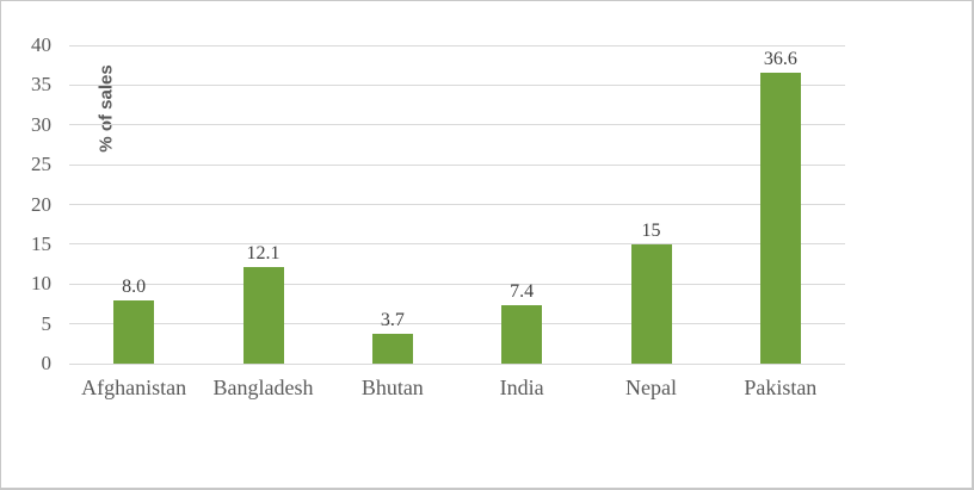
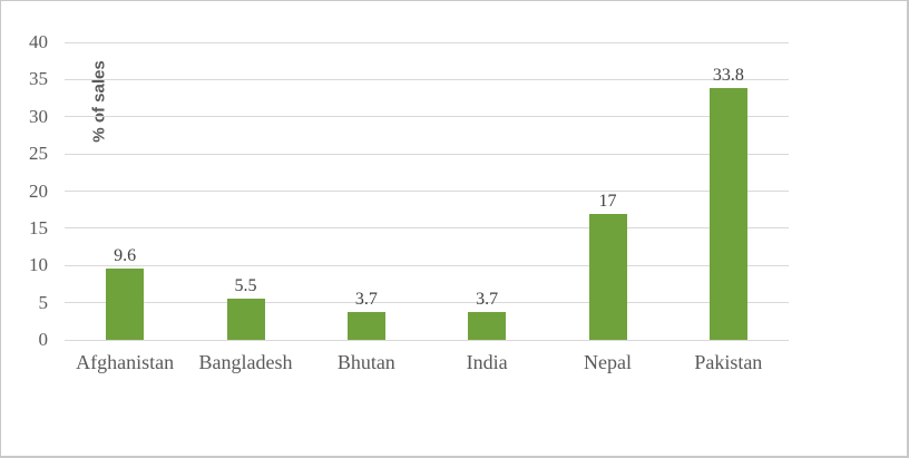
Afghanistan: 8.0 -> 9.6
Bangladesh: 12.1 -> 5.5
India: 7.4 -> 3.7
Nepal: 15 -> 17
Pakistan: 36.6 -> 33.8
